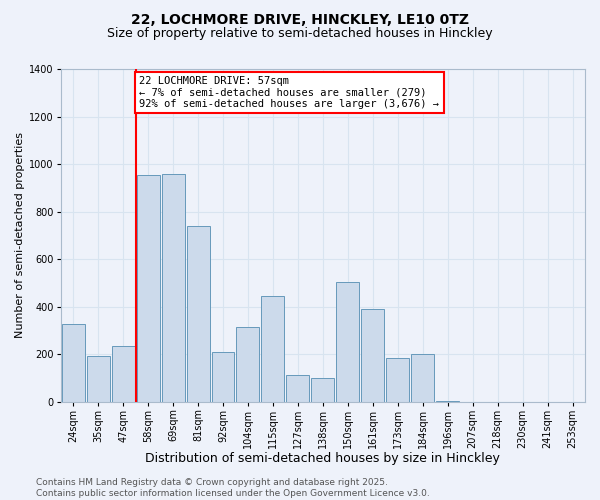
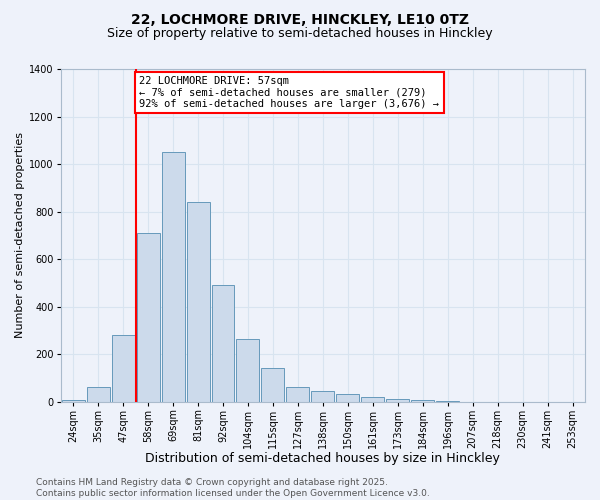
24sqm: 325 -> 5
35sqm: 190 -> 60
47sqm: 235 -> 280
58sqm: 955 -> 710
69sqm: 960 -> 1050
81sqm: 740 -> 840
92sqm: 210 -> 490
104sqm: 315 -> 265
115sqm: 445 -> 140
127sqm: 110 -> 60
138sqm: 100 -> 45
150sqm: 505 -> 30
161sqm: 390 -> 18
173sqm: 185 -> 12
184sqm: 200 -> 8
